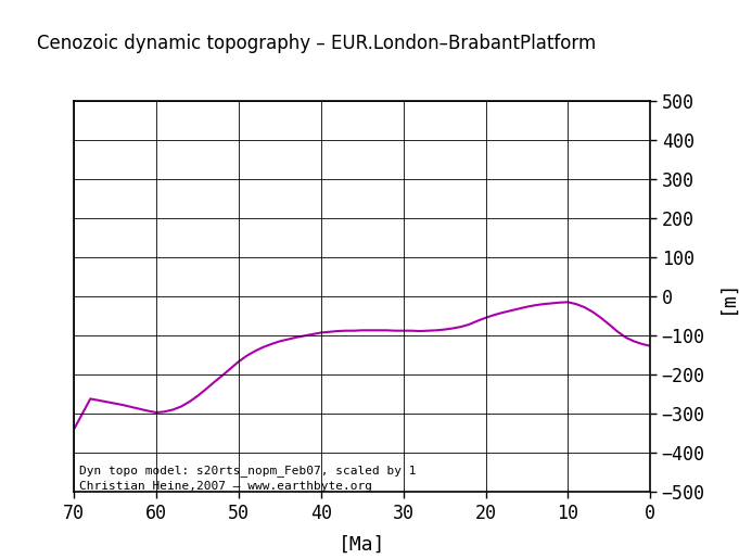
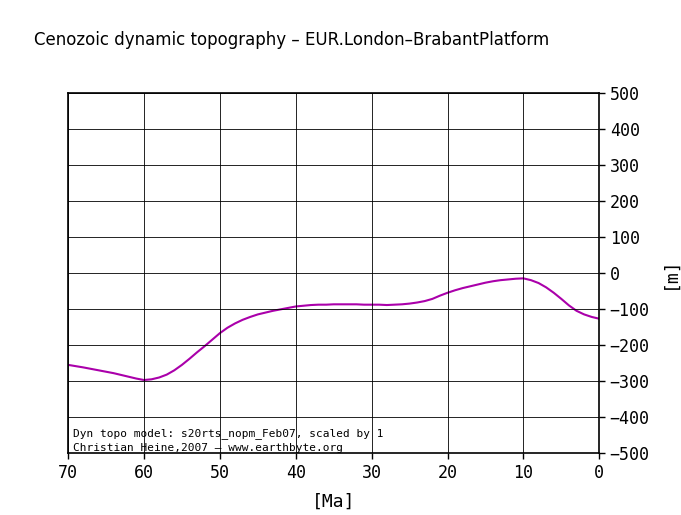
70: -340 -> -255
